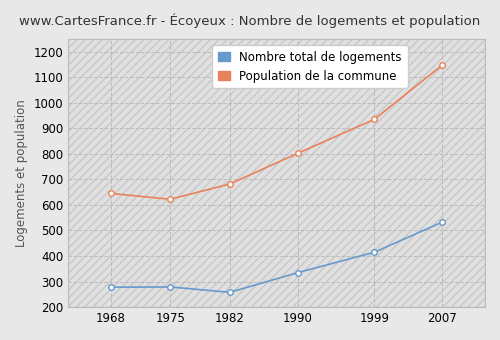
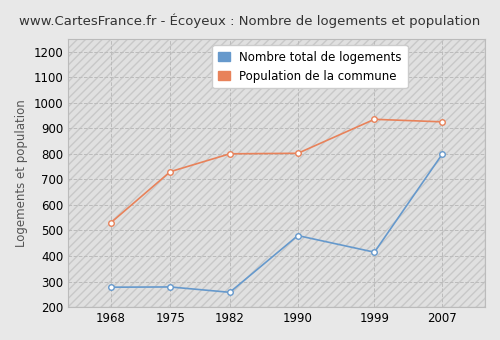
Population de la commune/1968: 645 -> 530
Population de la commune/1975: 622 -> 730
Population de la commune/1982: 682 -> 800
Nombre total de logements/1990: 335 -> 480
Nombre total de logements/2007: 533 -> 800
Population de la commune/2007: 1148 -> 925
